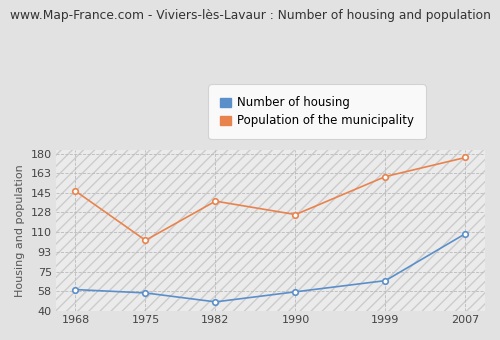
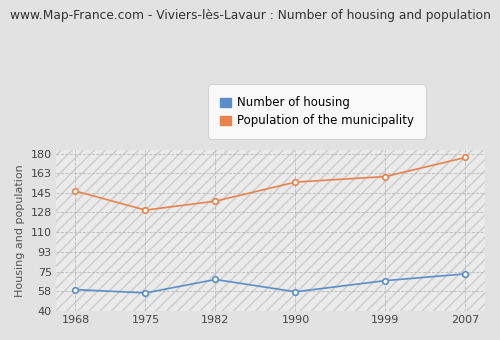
Population of the municipality/1975: 103 -> 130
Number of housing/1982: 48 -> 68
Population of the municipality/1990: 126 -> 155
Number of housing/2007: 109 -> 73
